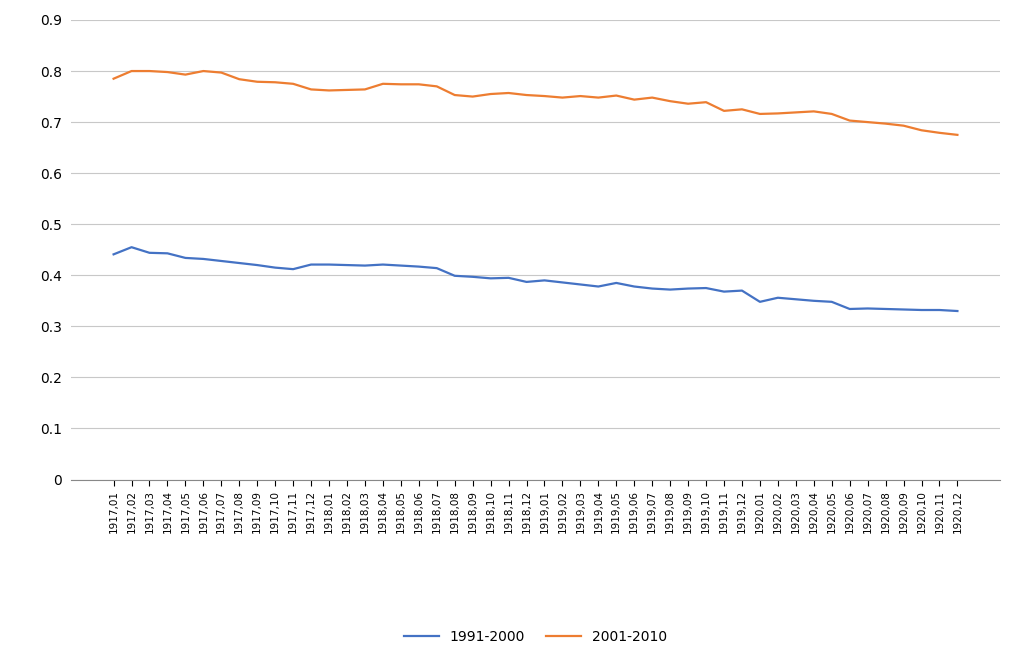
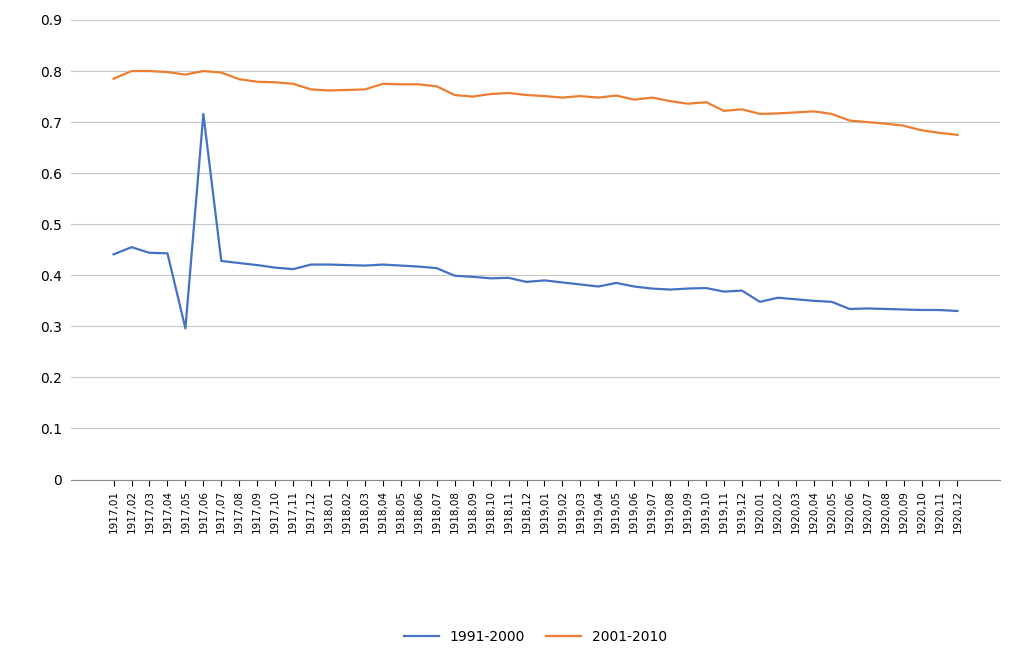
1991-2000/1917,05: 0.434 -> 0.296
1991-2000/1917,06: 0.432 -> 0.716
